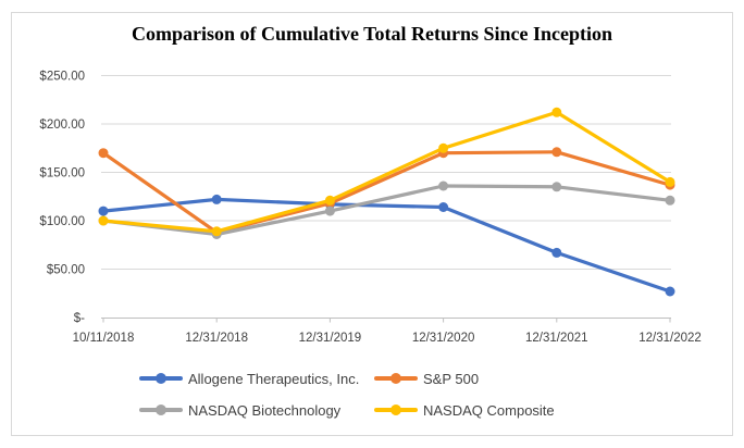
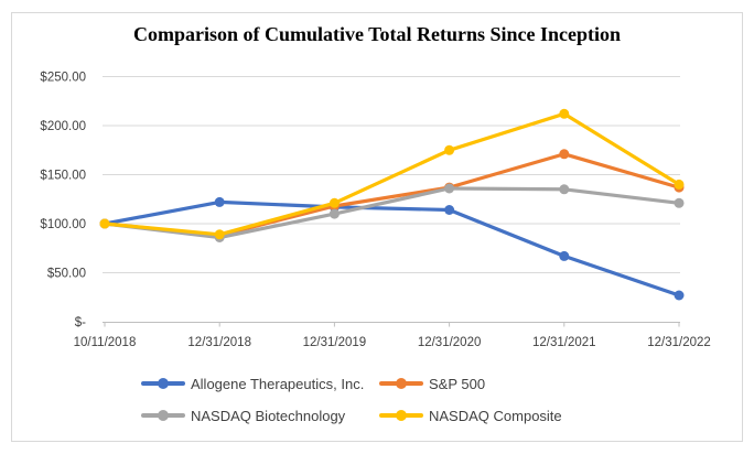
Allogene Therapeutics, Inc./10/11/2018: $110 -> $100
S&P 500/10/11/2018: $170 -> $100
S&P 500/12/31/2020: $170 -> $140
